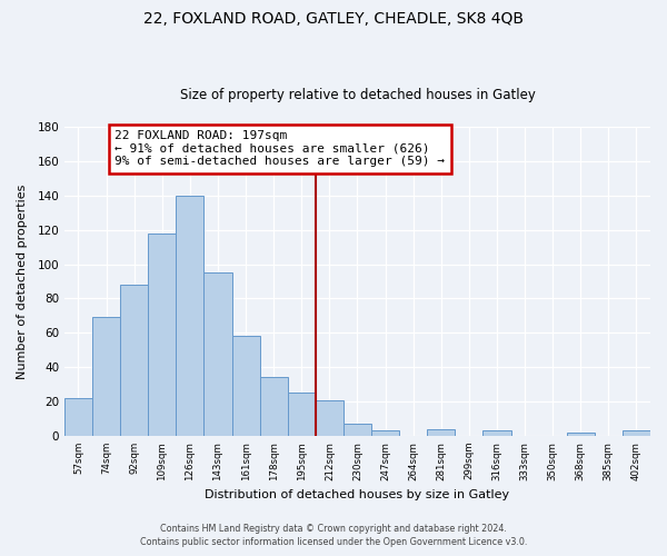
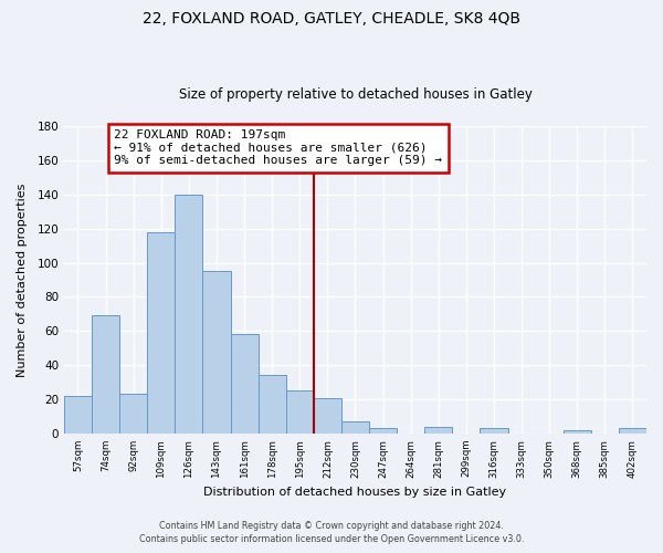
92sqm: 88 -> 23
